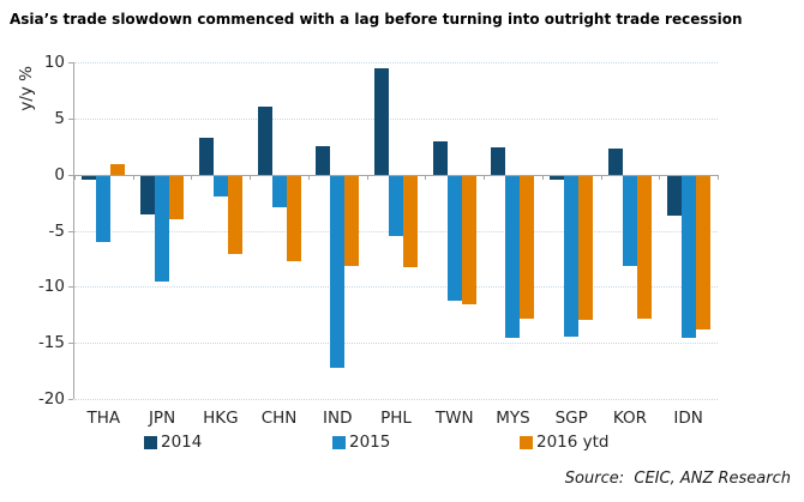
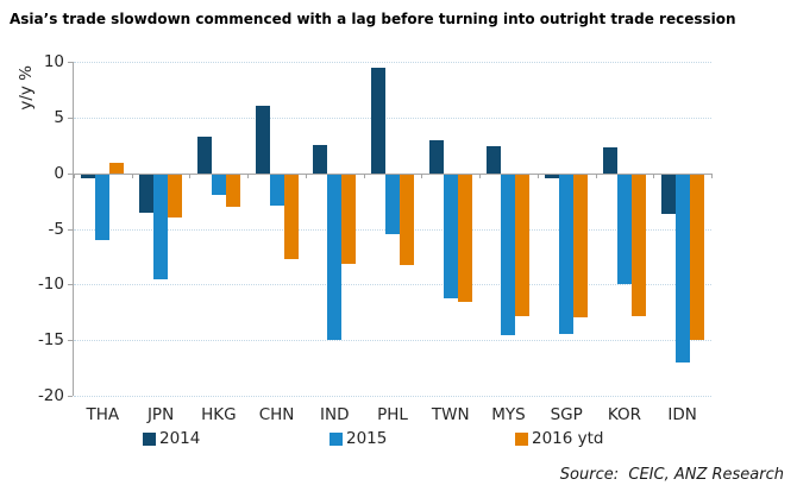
2016 ytd/HKG: -7 -> -3
2015/IND: -17 -> -15
2015/KOR: -8 -> -10
2015/IDN: -15 -> -17
2016 ytd/IDN: -14 -> -15
